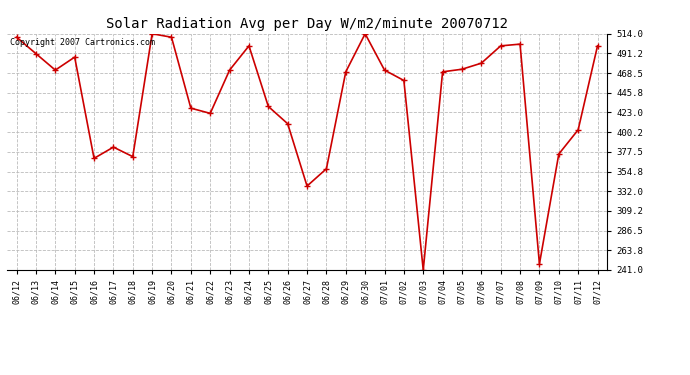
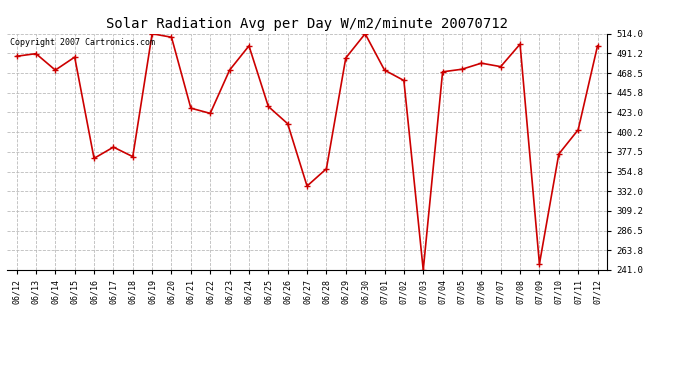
06/12: 510 -> 488
06/29: 470 -> 486
07/07: 500 -> 476
